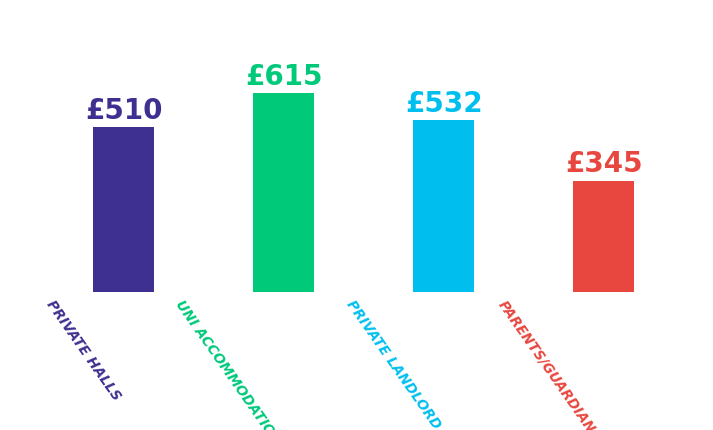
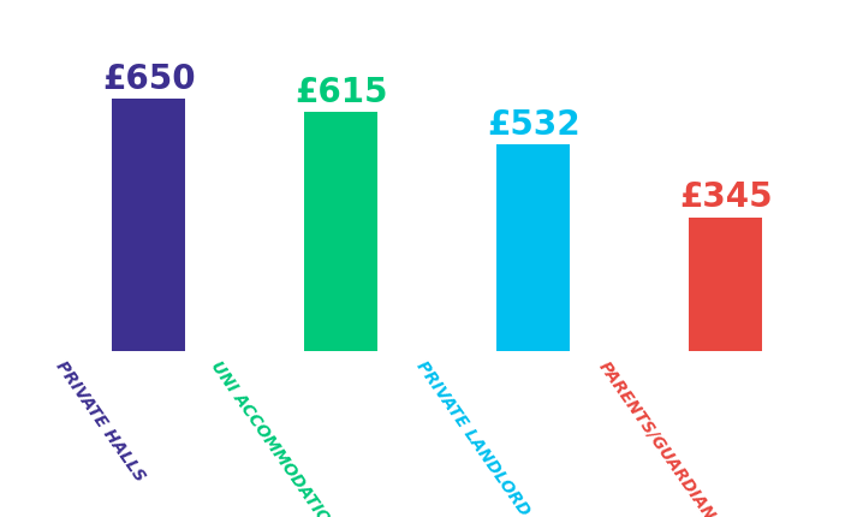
PRIVATE HALLS: £510 -> £650
